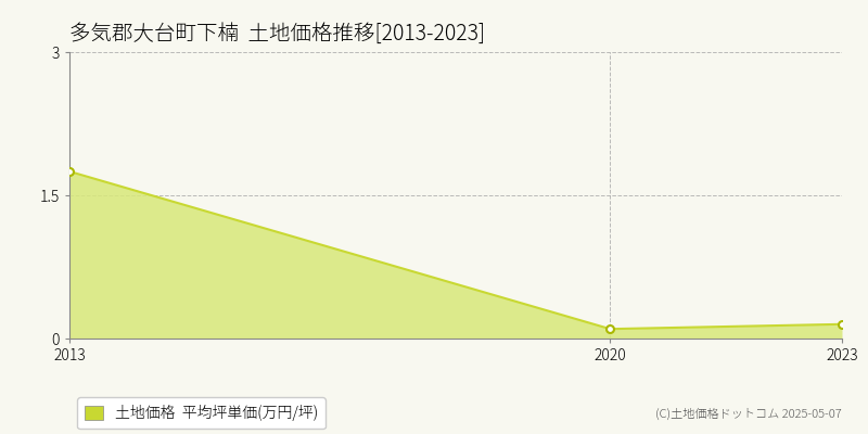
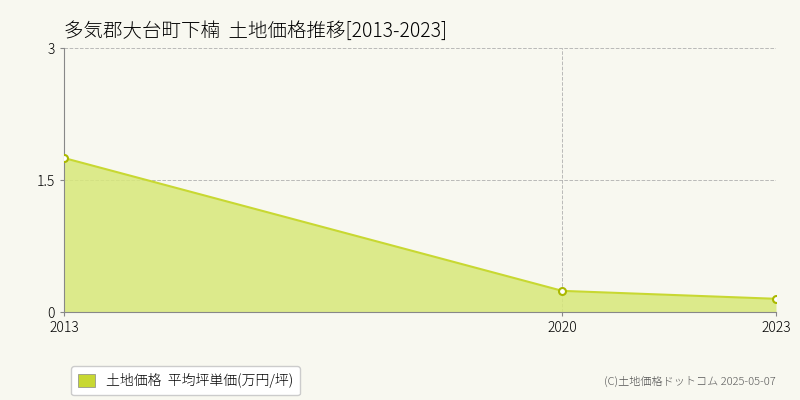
2020: 0.10 -> 0.24
